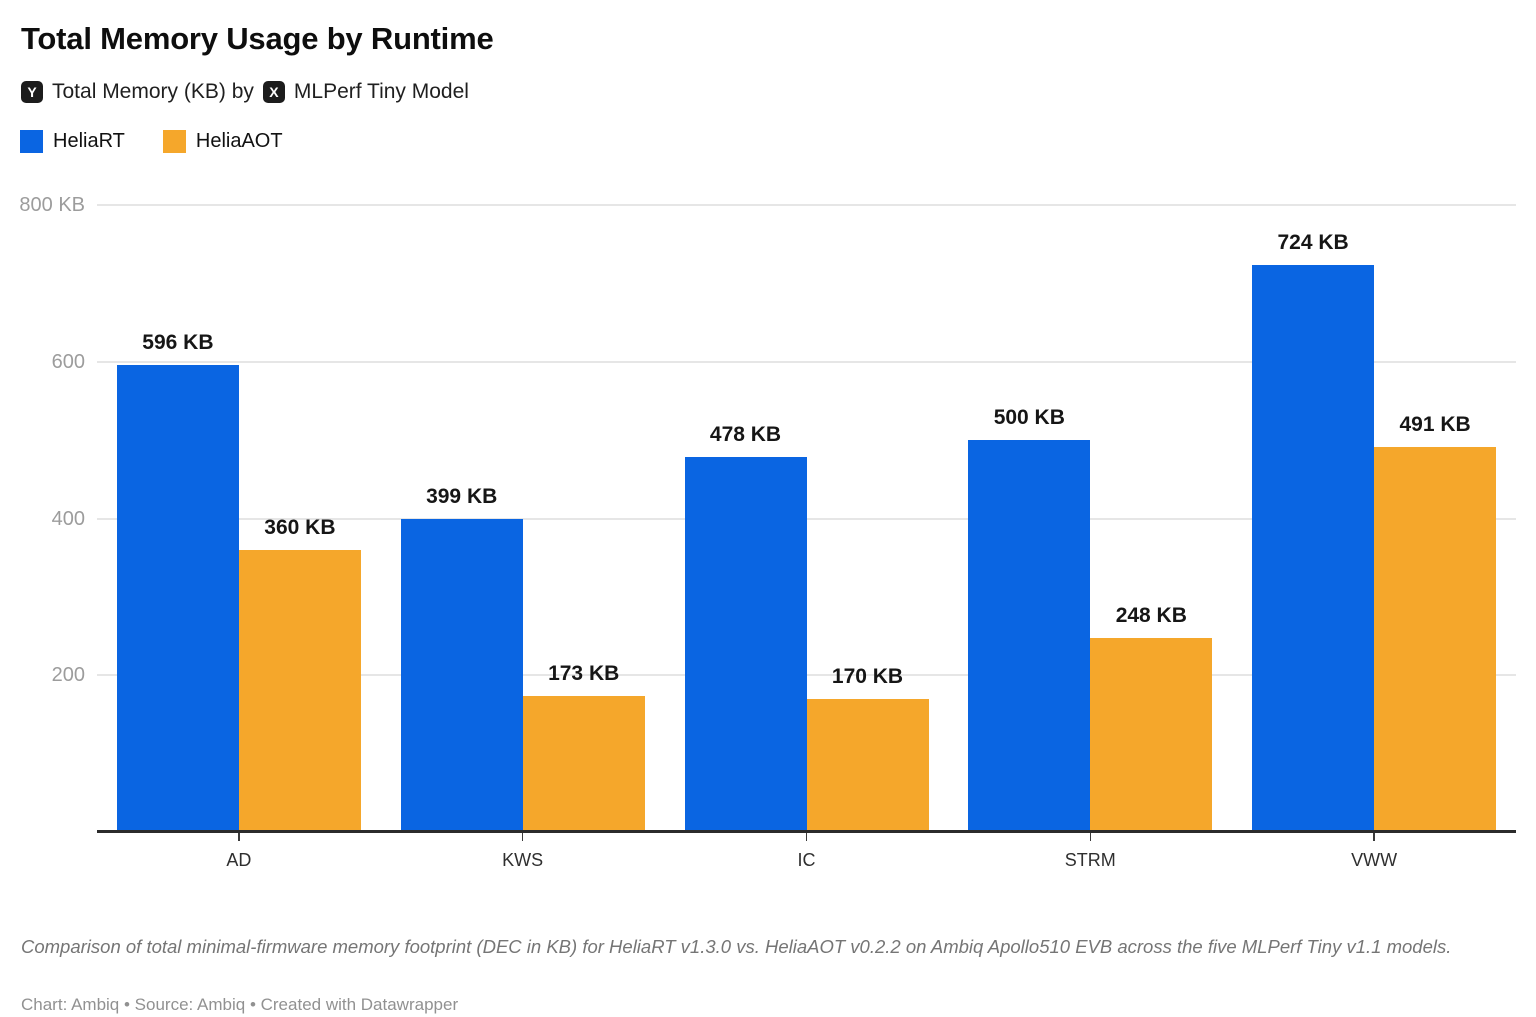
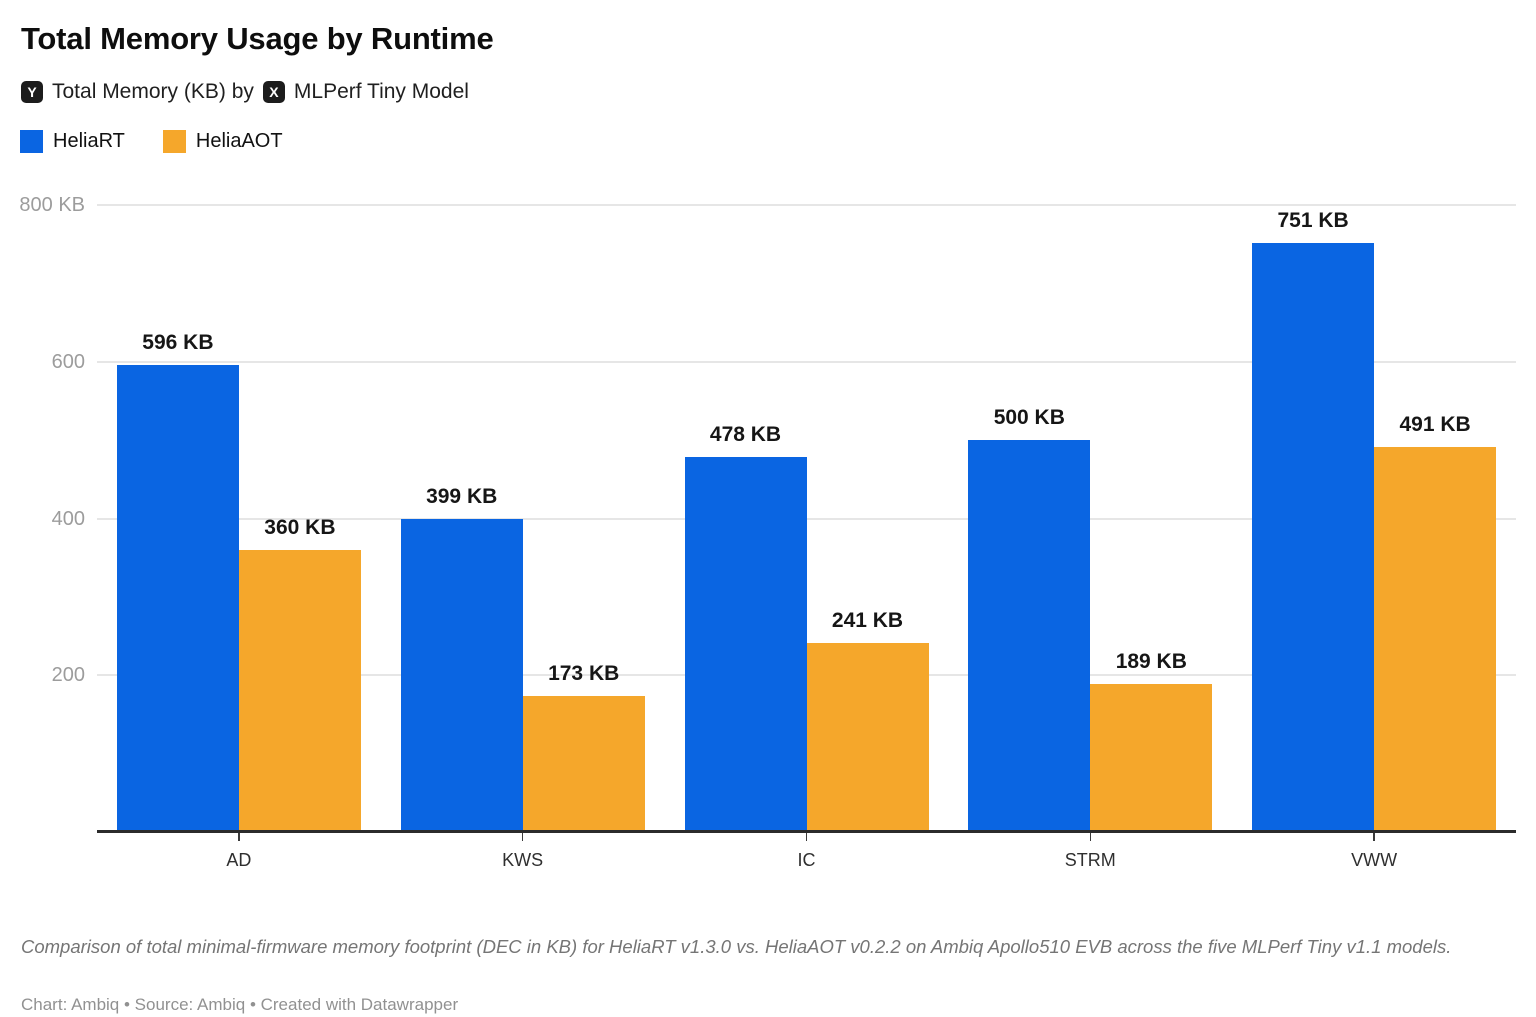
HeliaAOT/IC: 170 -> 241
HeliaAOT/STRM: 248 -> 189
HeliaRT/VWW: 724 -> 751
